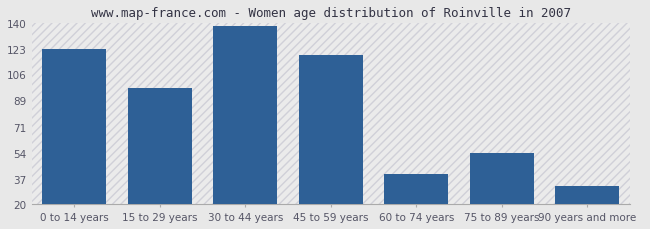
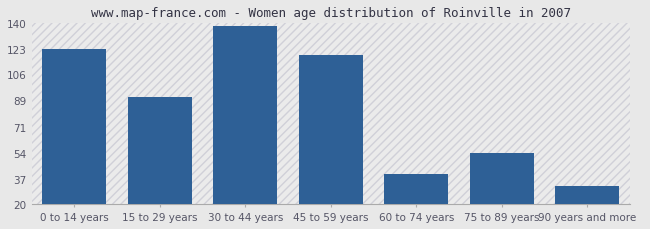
15 to 29 years: 97 -> 91
